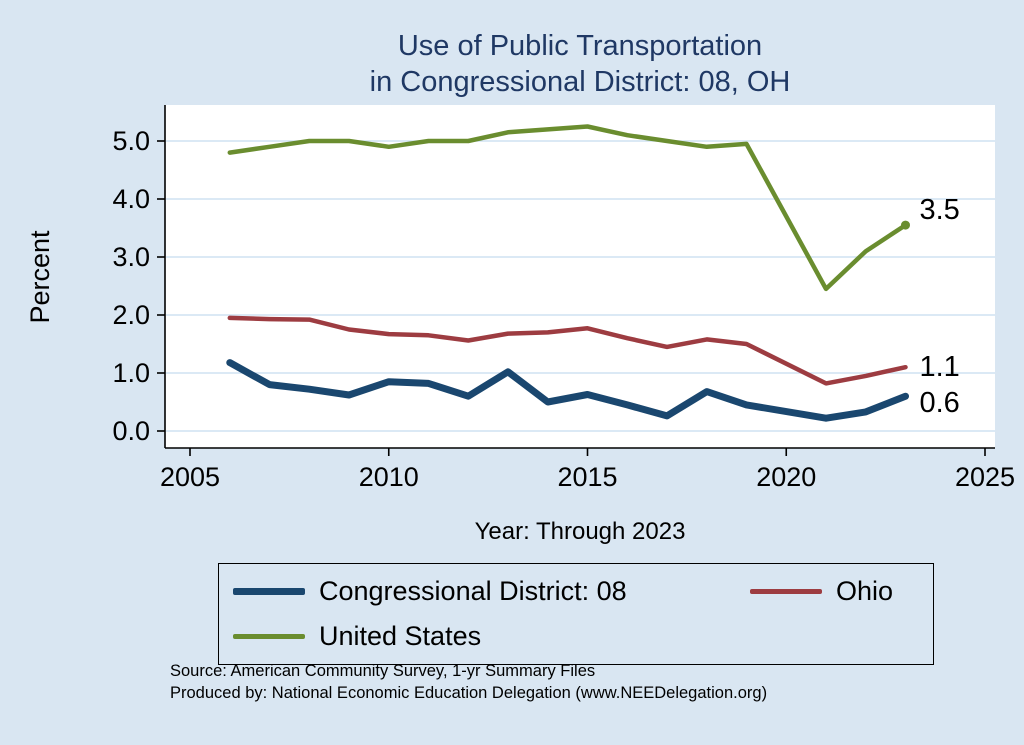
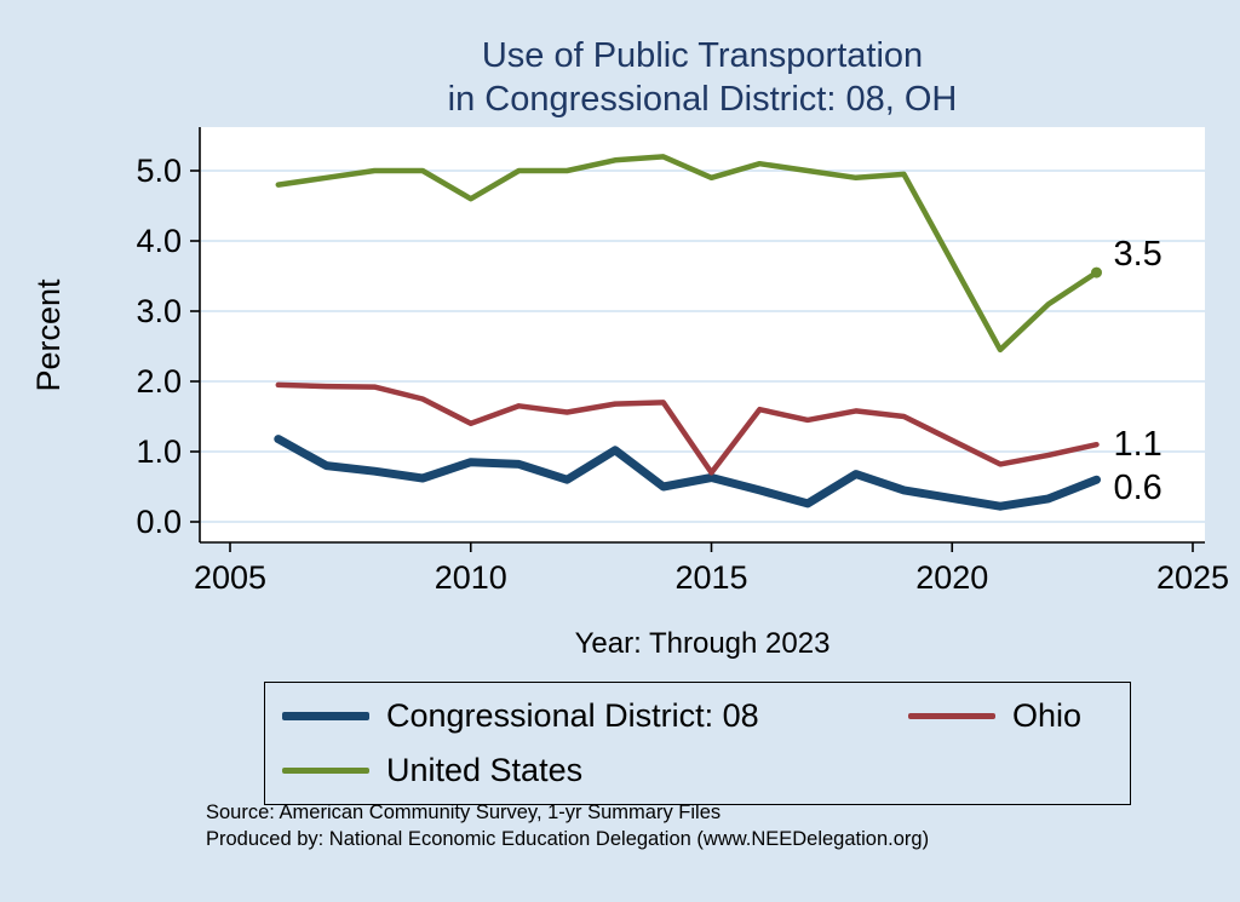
Ohio/2010: 1.7 -> 1.4
United States/2010: 4.9 -> 4.6
Ohio/2015: 1.8 -> 0.7
United States/2015: 5.2 -> 4.9
